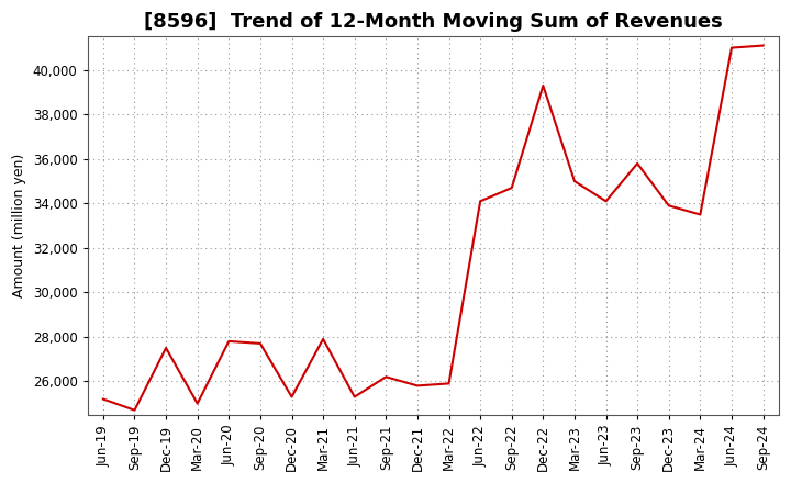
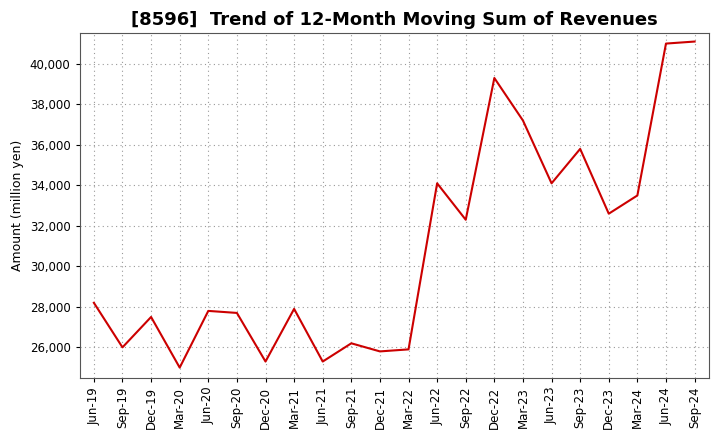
Jun-19: 25,200 -> 28,200
Sep-19: 24,700 -> 26,000
Sep-22: 34,700 -> 32,300
Mar-23: 35,000 -> 37,200
Dec-23: 33,900 -> 32,600
